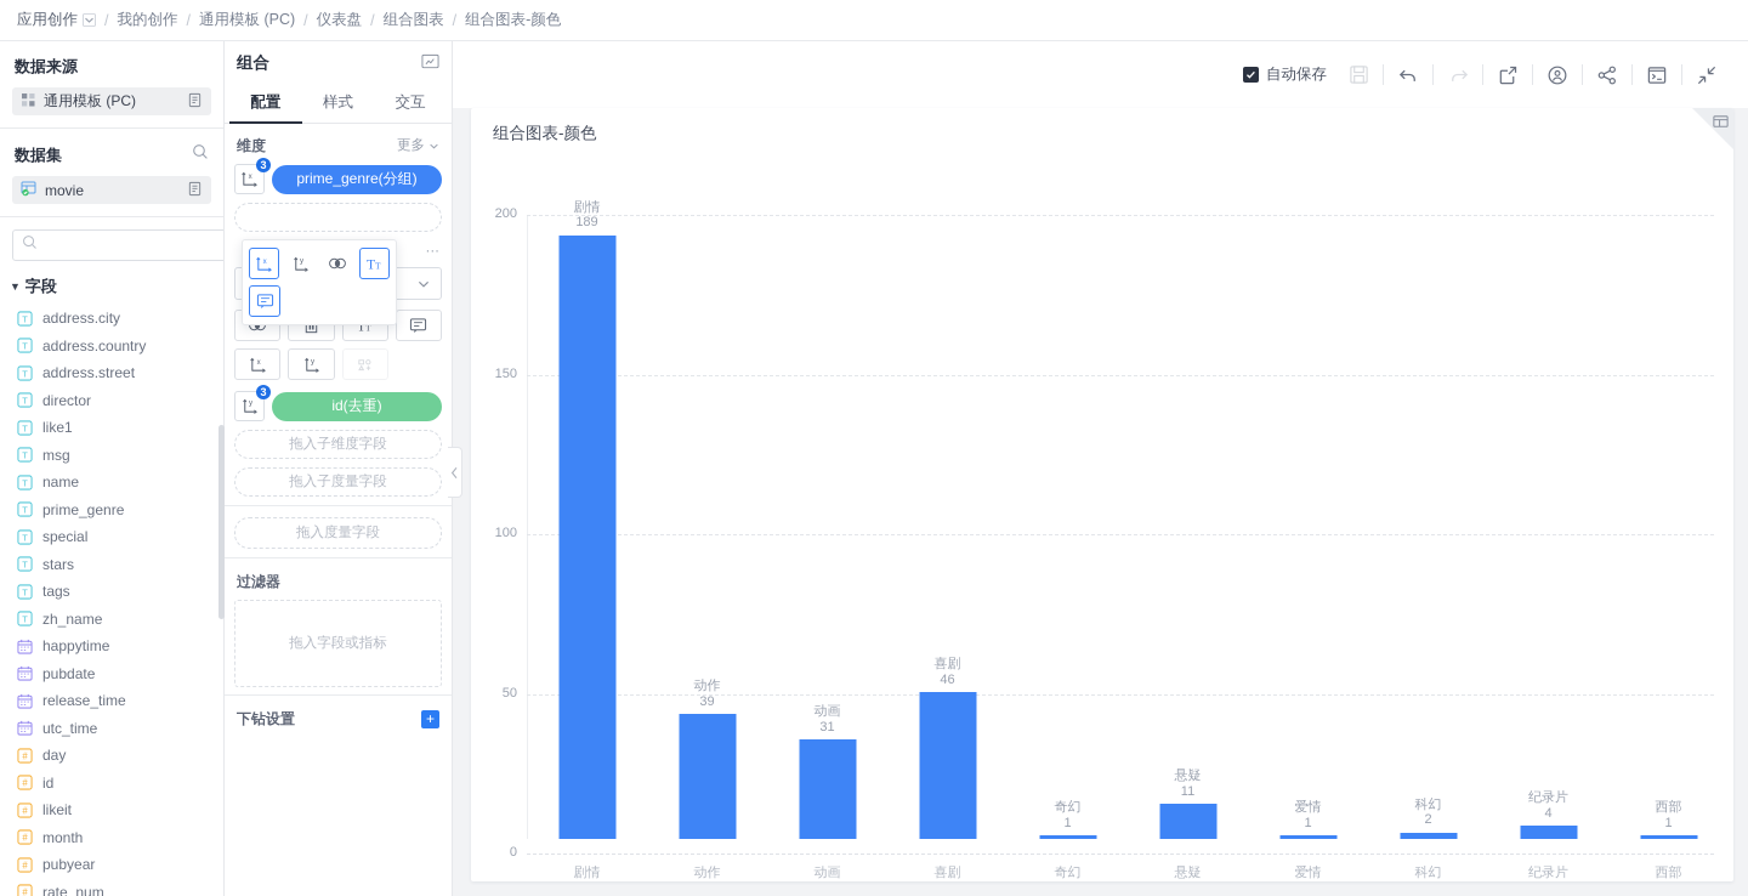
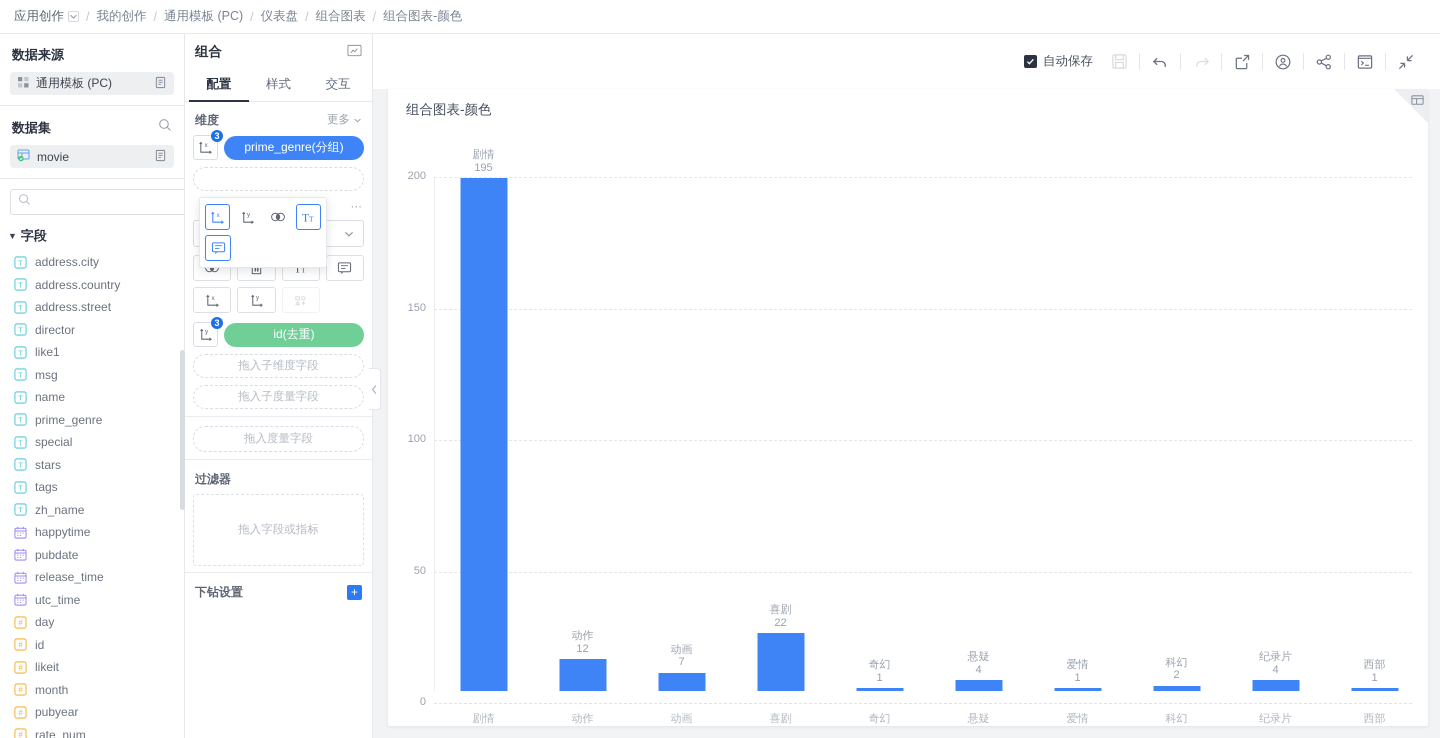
剧情: 189 -> 195
动作: 39 -> 12
动画: 31 -> 7
喜剧: 46 -> 22
悬疑: 11 -> 4
